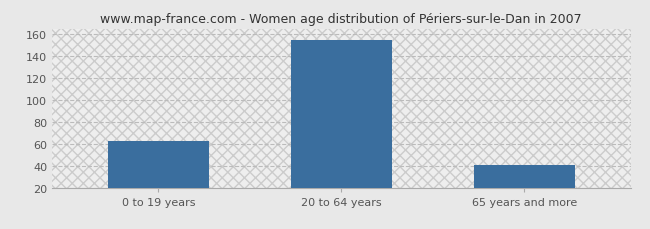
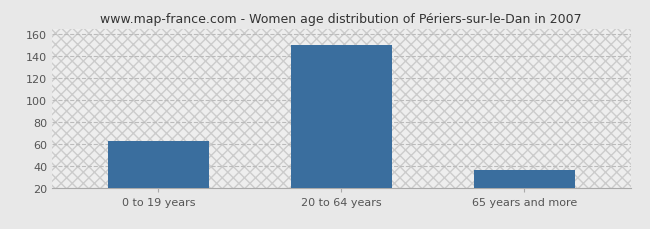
20 to 64 years: 155 -> 150
65 years and more: 41 -> 36
